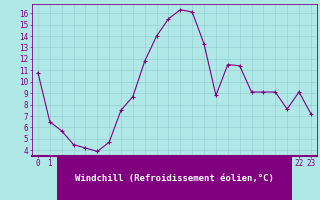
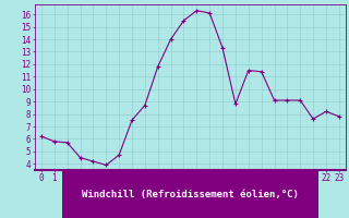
0: 10.8 -> 6.2
1: 6.5 -> 5.8
22: 9.1 -> 8.2
23: 7.2 -> 7.8
